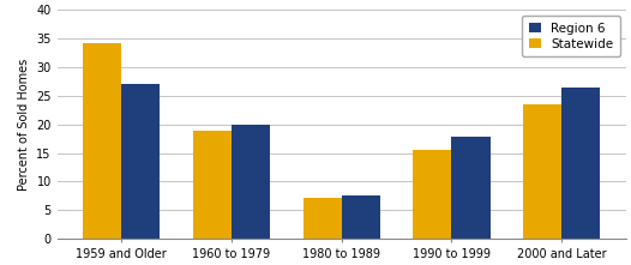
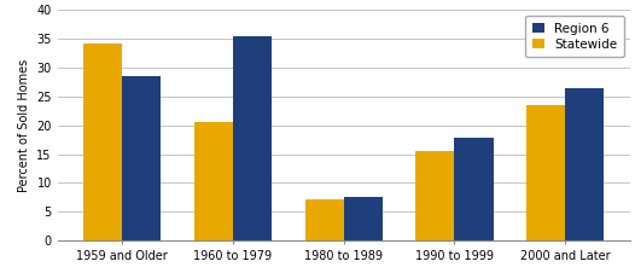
Region 6/1959 and Older: 27.0 -> 28.5
Statewide/1960 to 1979: 18.8 -> 20.5
Region 6/1960 to 1979: 20.0 -> 35.5
